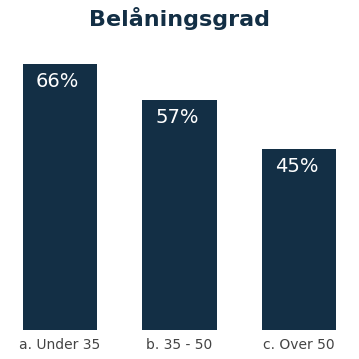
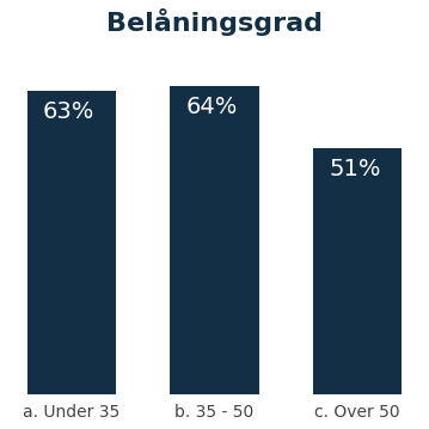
a. Under 35: 66% -> 63%
b. 35 - 50: 57% -> 64%
c. Over 50: 45% -> 51%
